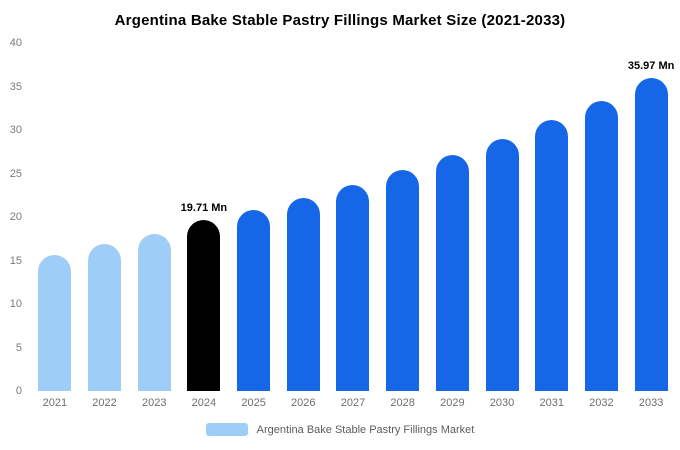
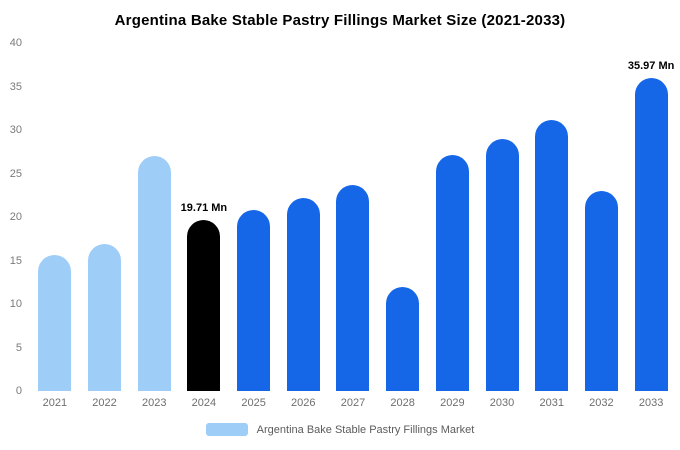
2023: 18 -> 27
2028: 25 -> 12
2032: 33 -> 23
